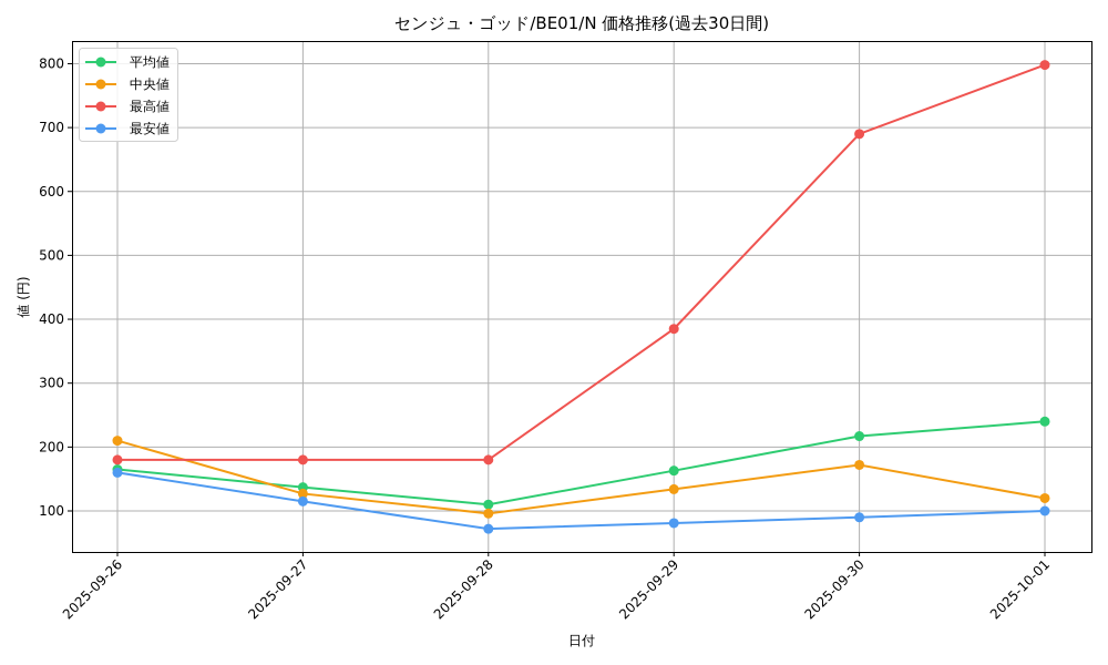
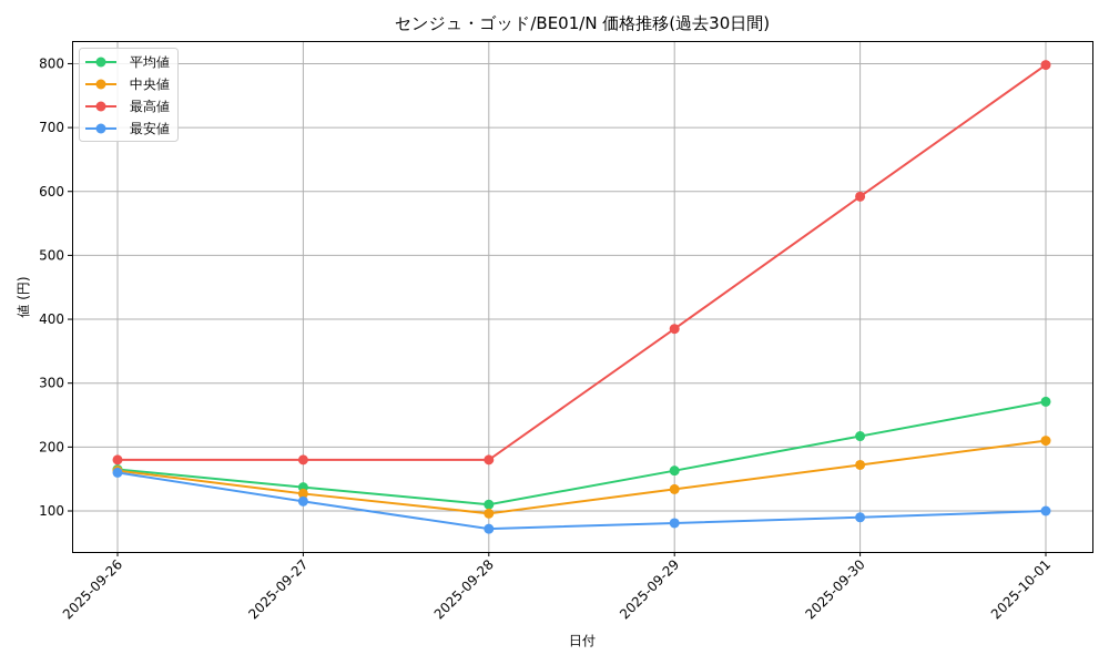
中央値/2025-09-26: 210 -> 160
最高値/2025-09-30: 690 -> 590
平均値/2025-10-01: 240 -> 270
中央値/2025-10-01: 120 -> 210
